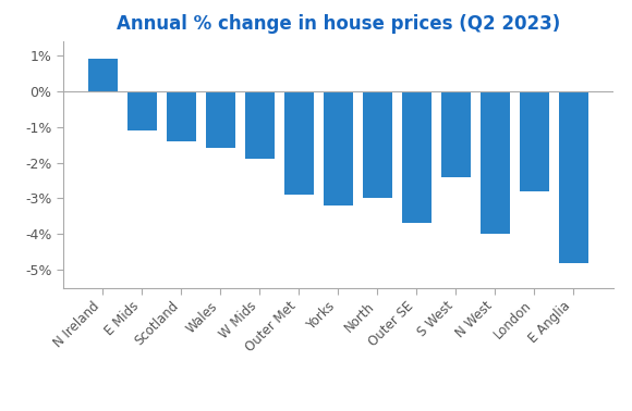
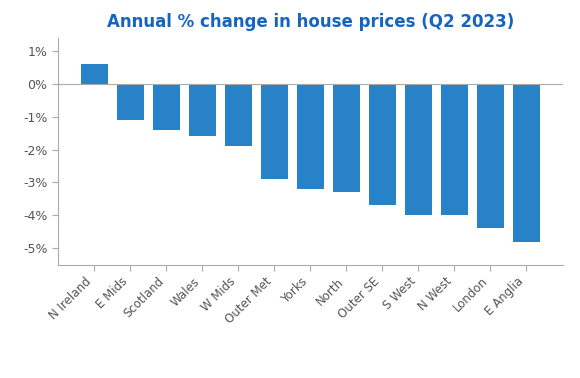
N Ireland: 0.9% -> 0.6%
North: -3.0% -> -3.3%
S West: -2.4% -> -4.0%
London: -2.8% -> -4.4%
